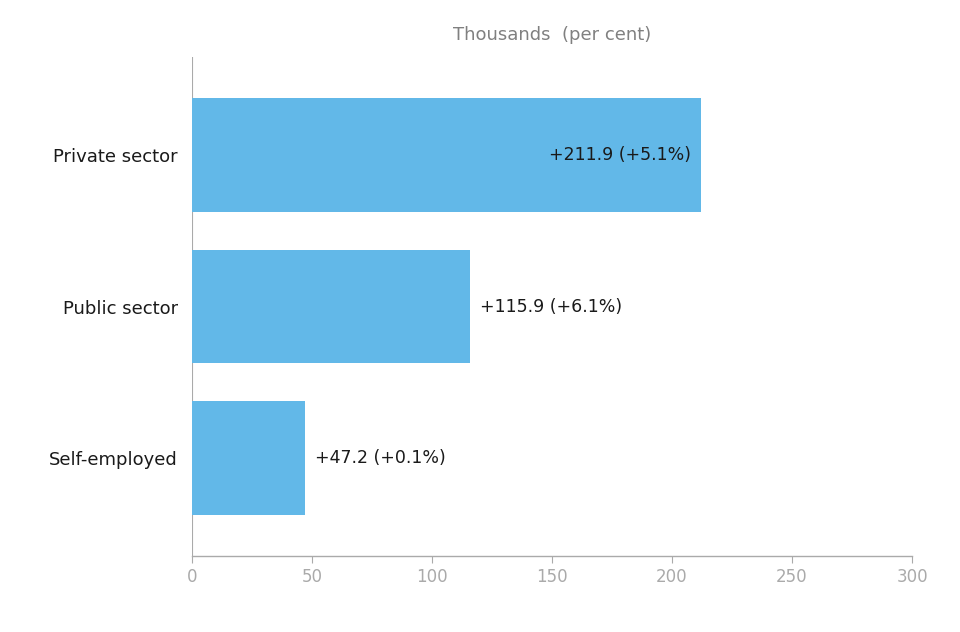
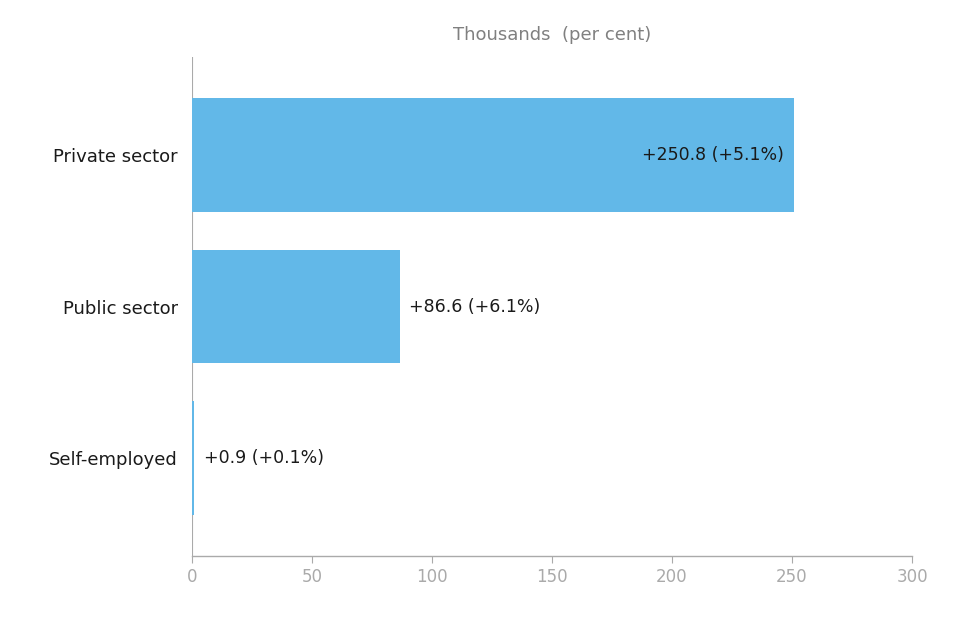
Private sector: +211.9 -> +250.8
Public sector: +115.9 -> +86.6
Self-employed: +47.2 -> +0.9
